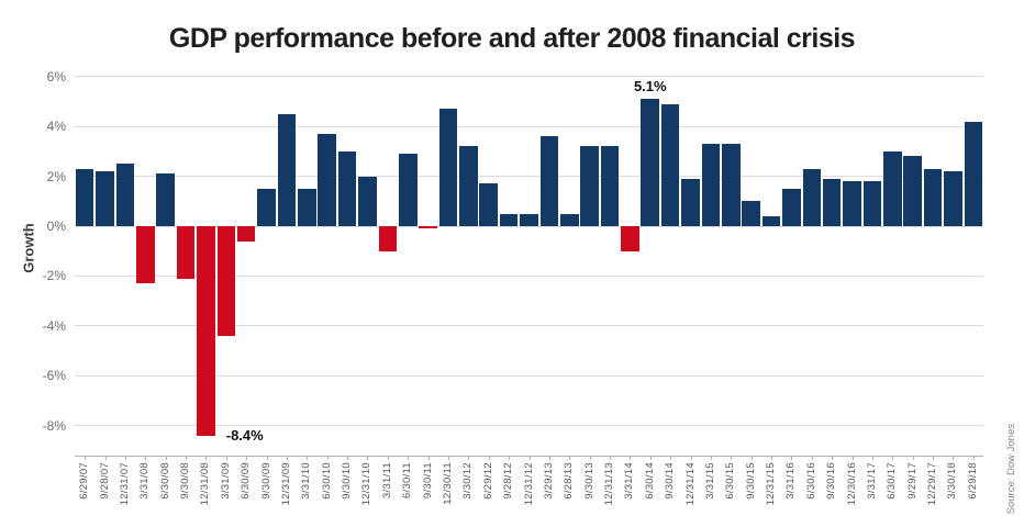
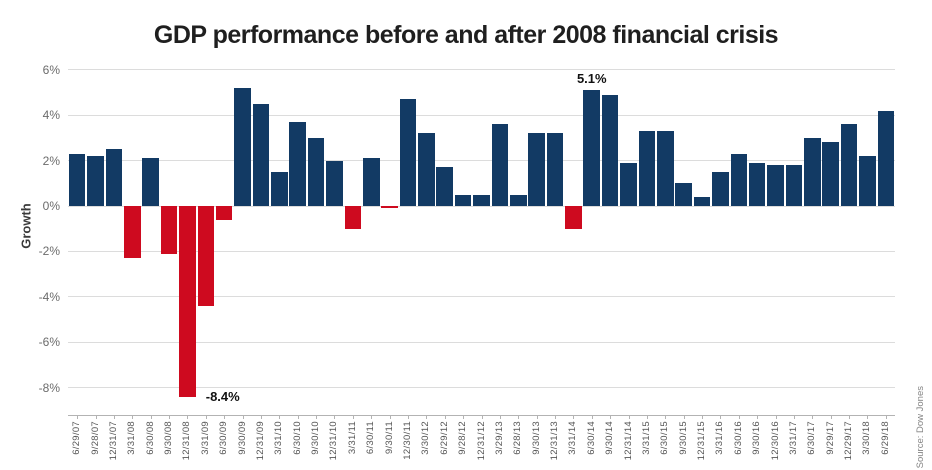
9/30/09: 1.5% -> 5.2%
6/30/11: 2.9% -> 2.1%
12/29/17: 2.3% -> 3.6%
